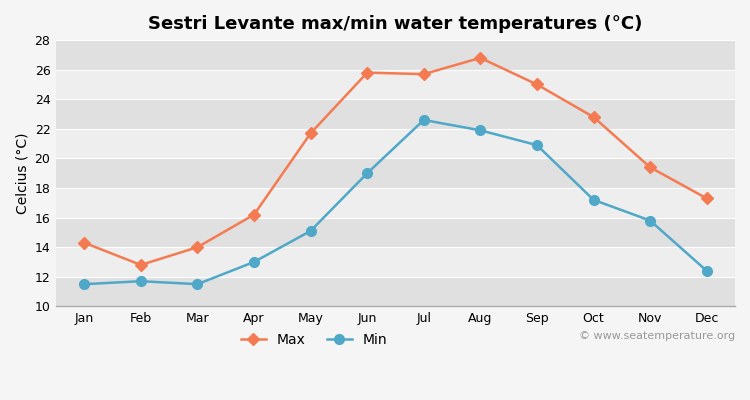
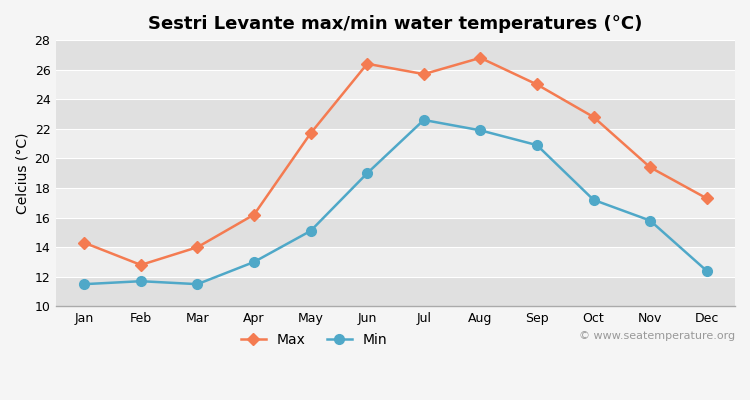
Max/Jun: 25.8 -> 26.4
